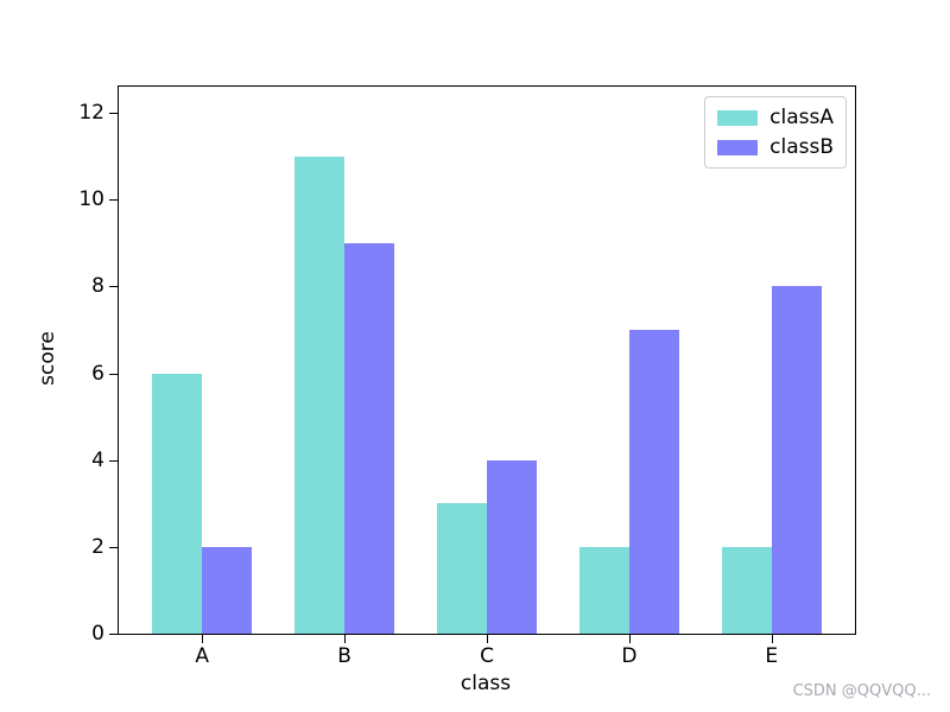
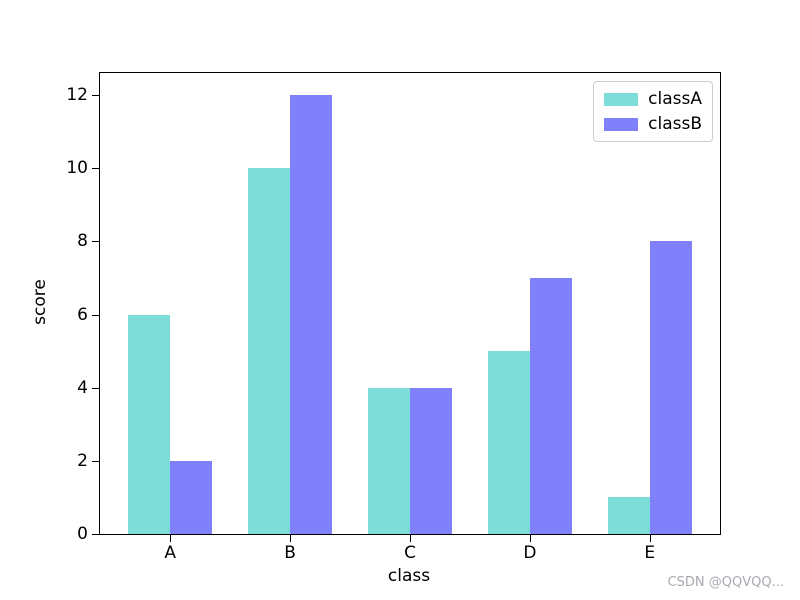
classA/B: 11 -> 10
classB/B: 9 -> 12
classA/C: 3 -> 4
classA/D: 2 -> 5
classA/E: 2 -> 1
